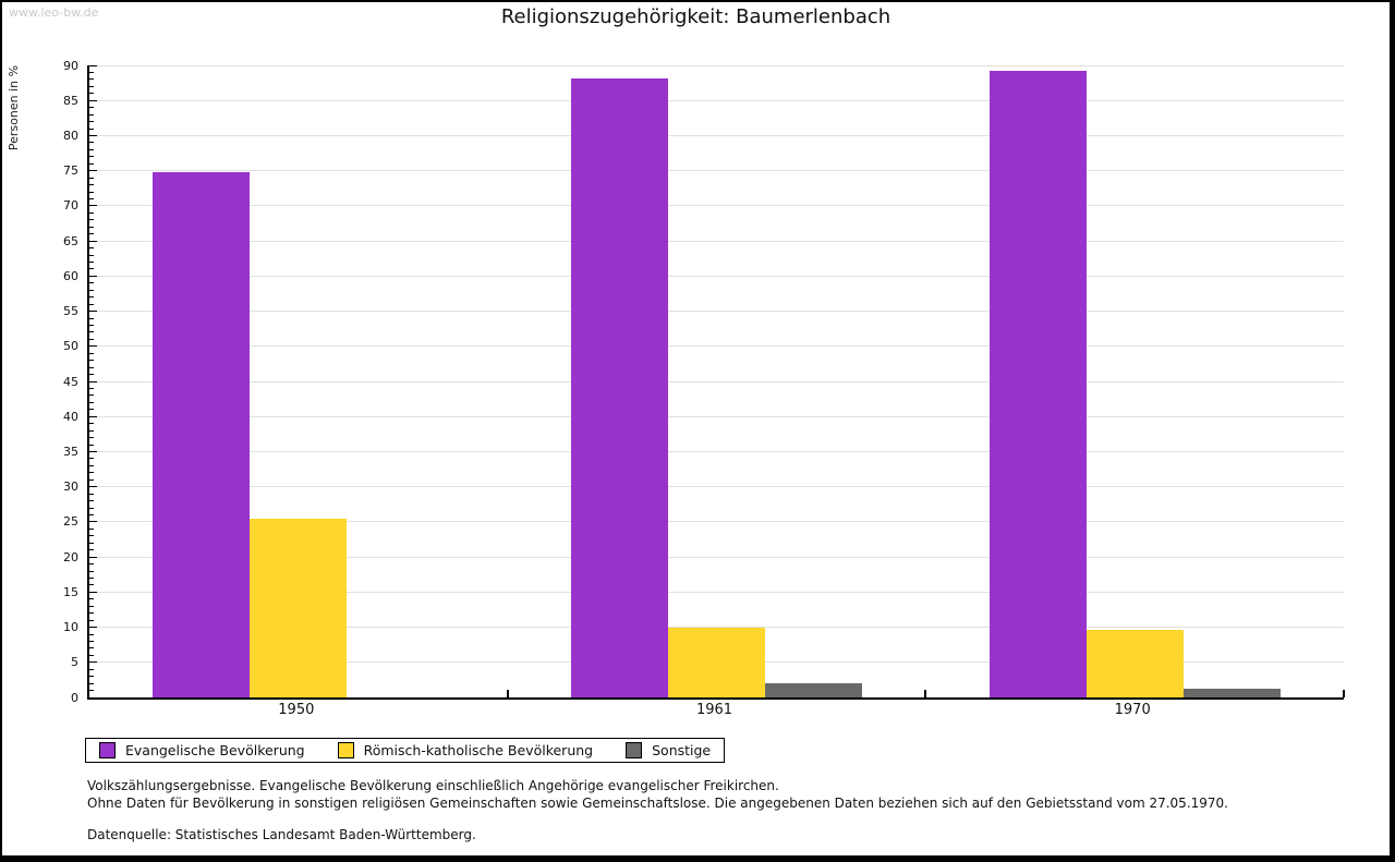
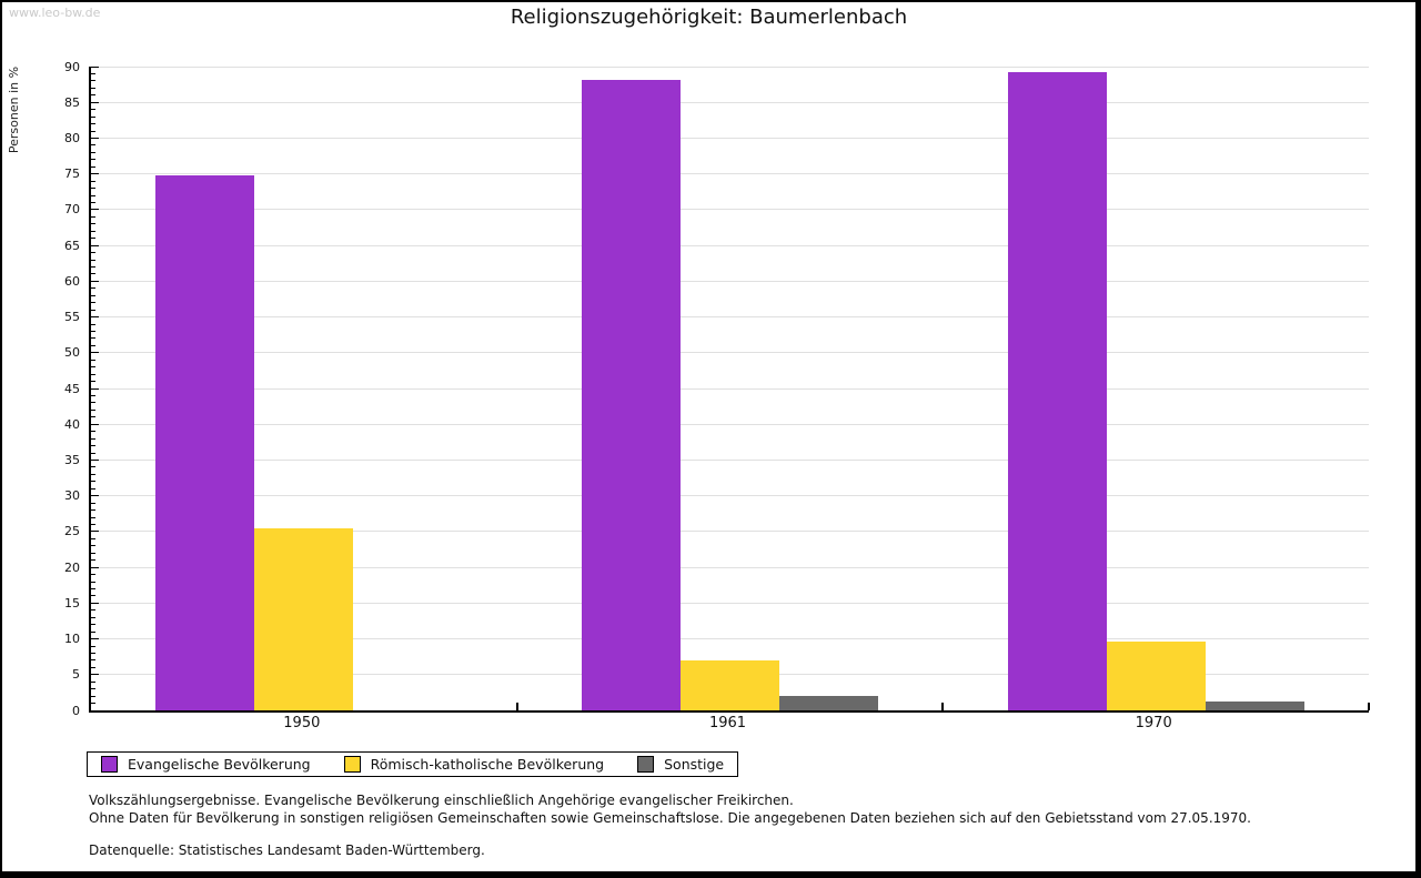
Römisch-katholische Bevölkerung/1961: 10 -> 7
